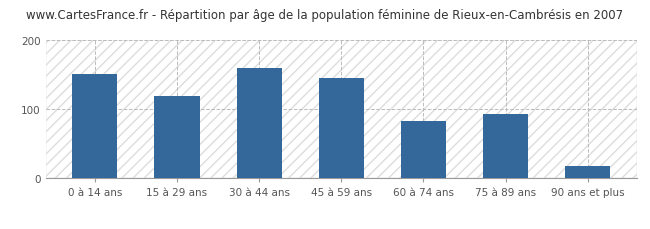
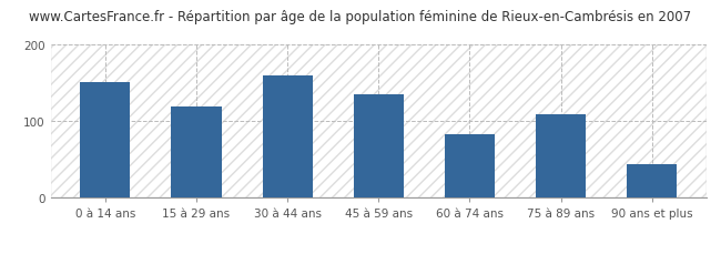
45 à 59 ans: 145 -> 136
75 à 89 ans: 93 -> 110
90 ans et plus: 18 -> 44
